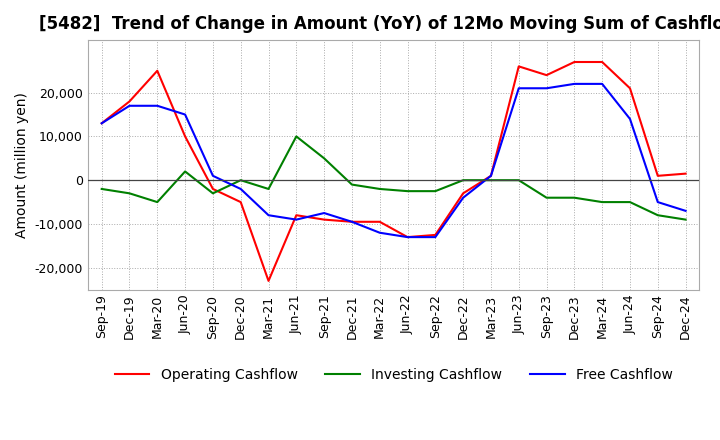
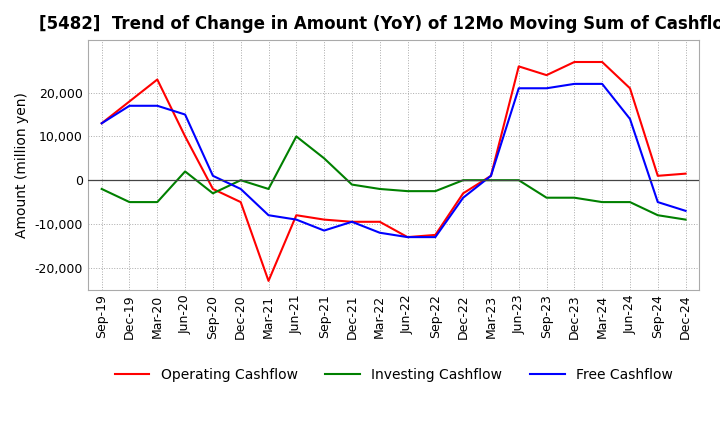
Investing Cashflow/Dec-19: -3,000 -> -5,000
Operating Cashflow/Mar-20: 25,000 -> 23,000
Free Cashflow/Sep-21: -7,500 -> -11,500
